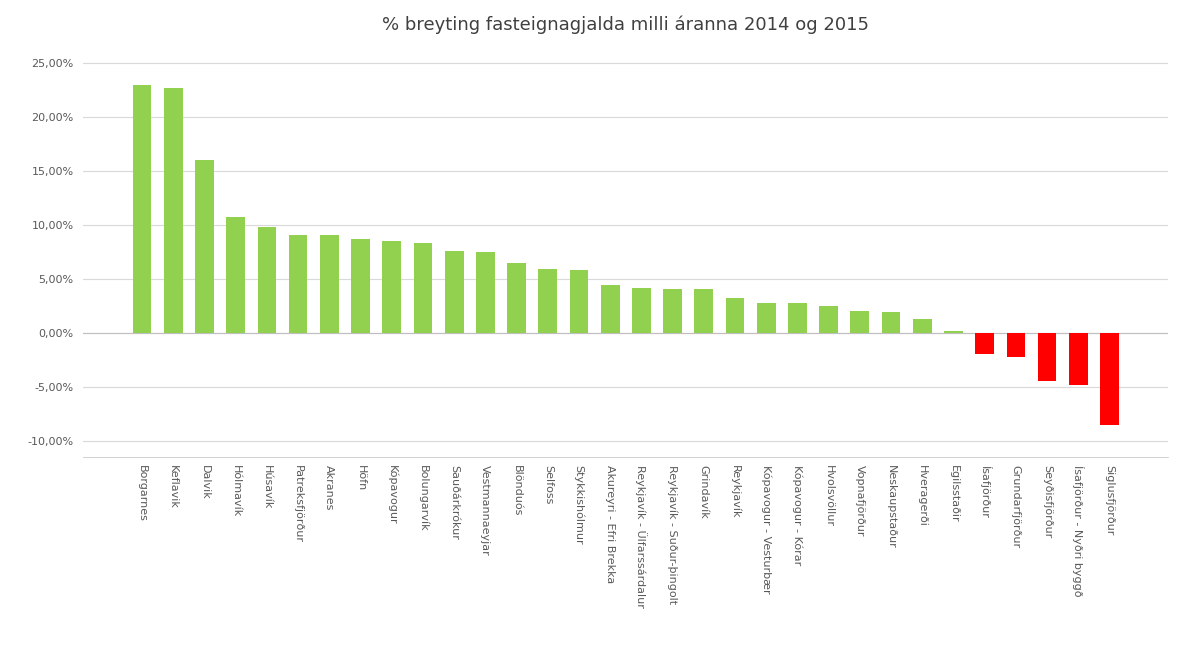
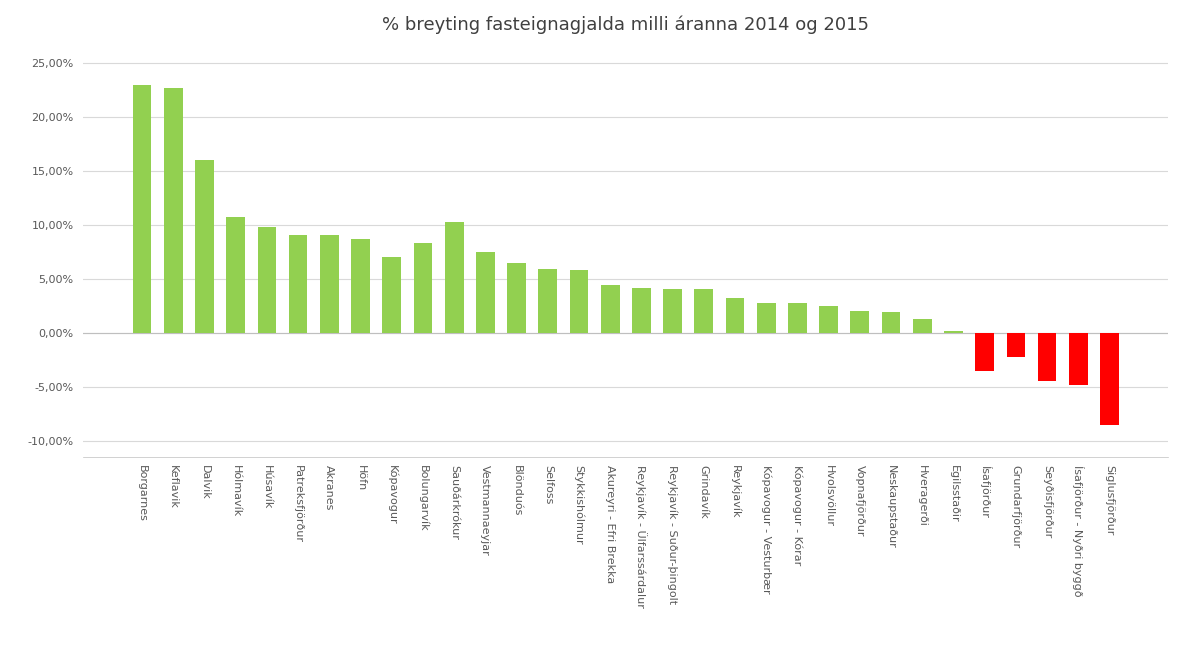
Kópavogur: 8,5% -> 7,0%
Sauðárkrókur: 7,6% -> 10,3%
Ísafjörður: -2,0% -> -3,5%
